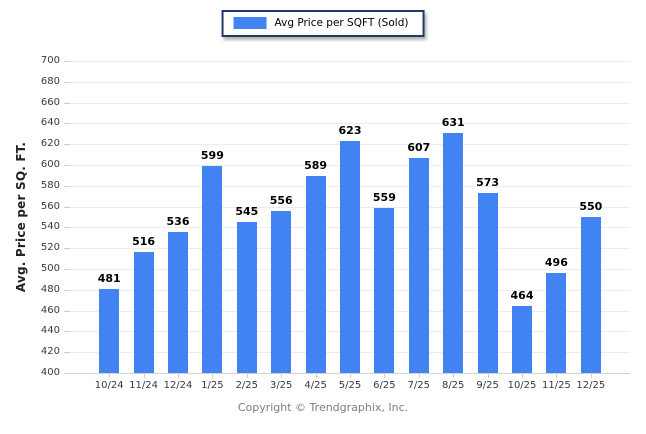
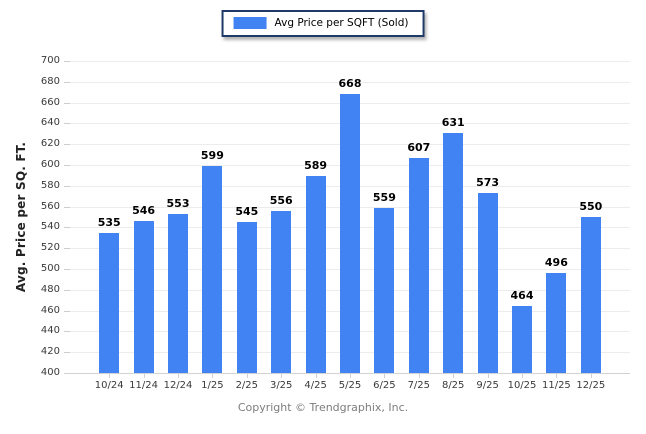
10/24: 481 -> 535
11/24: 516 -> 546
12/24: 536 -> 553
5/25: 623 -> 668
